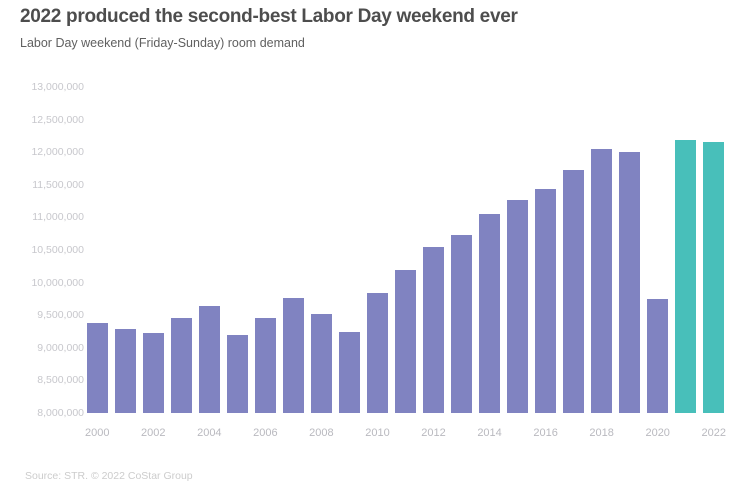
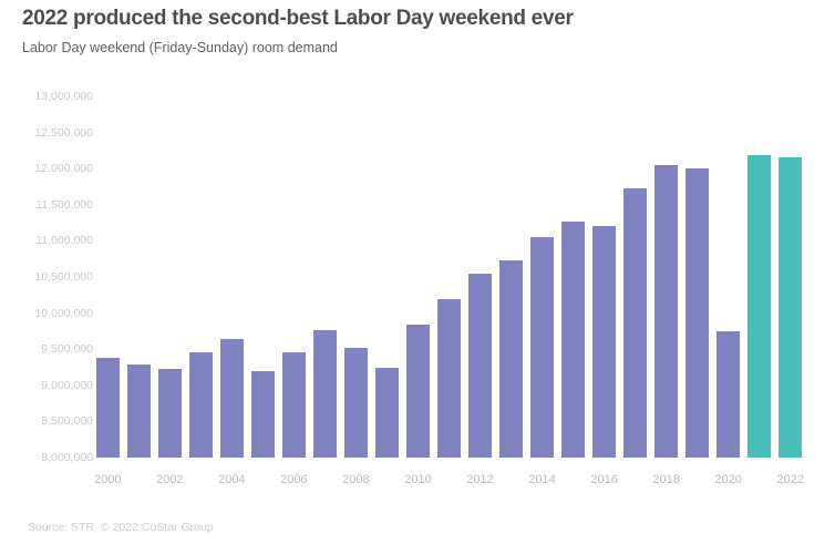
2016: 11400000 -> 11200000
